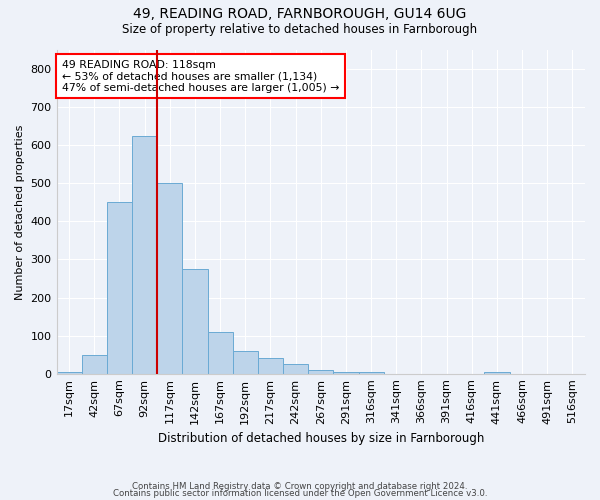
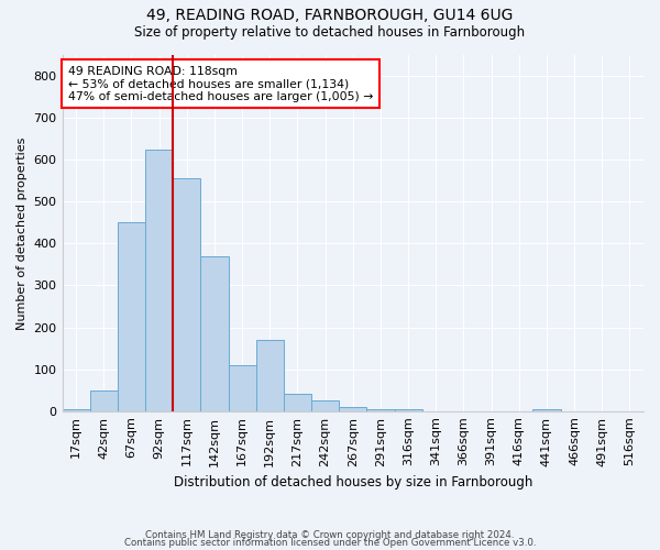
117sqm: 500 -> 555
142sqm: 275 -> 370
192sqm: 60 -> 170
